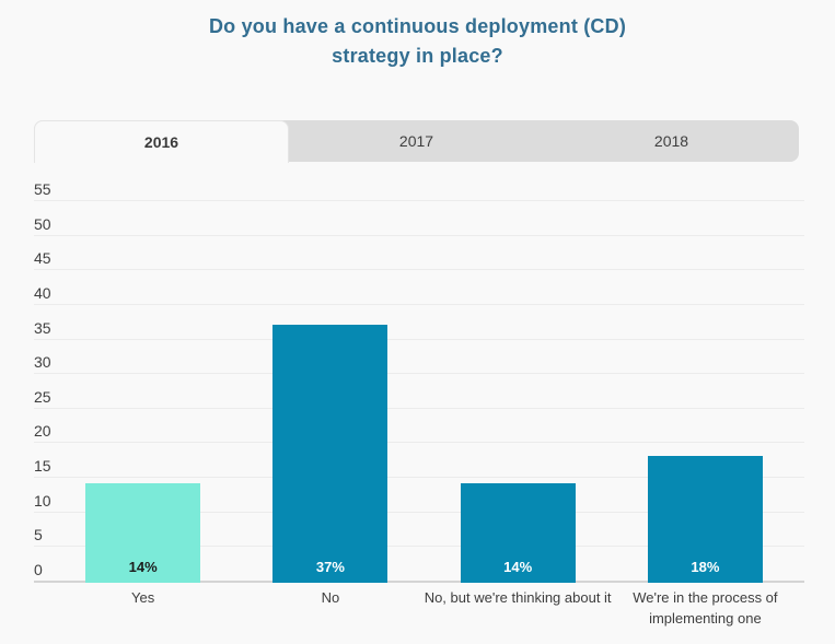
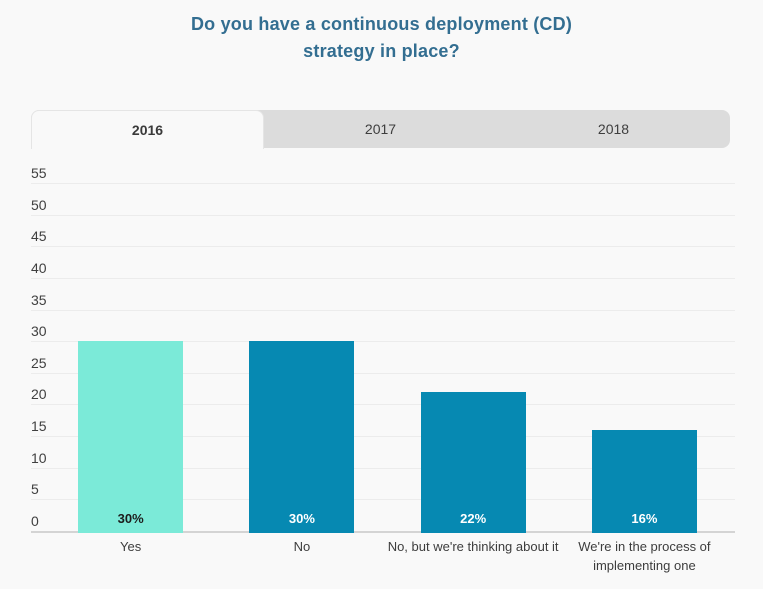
Yes: 14% -> 30%
No: 37% -> 30%
No, but we're thinking about it: 14% -> 22%
We're in the process of implementing one: 18% -> 16%
